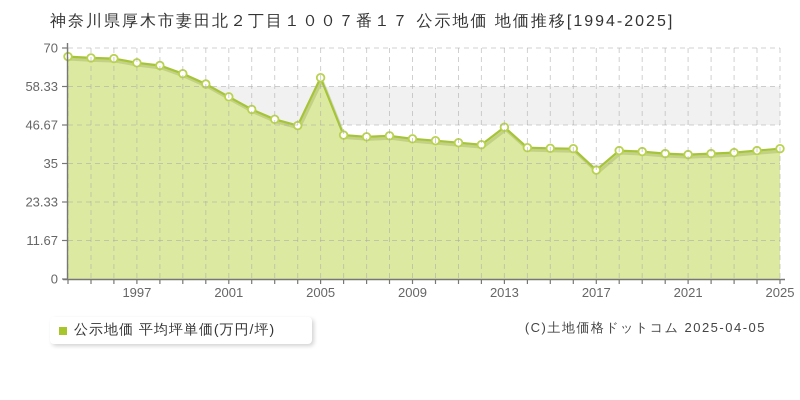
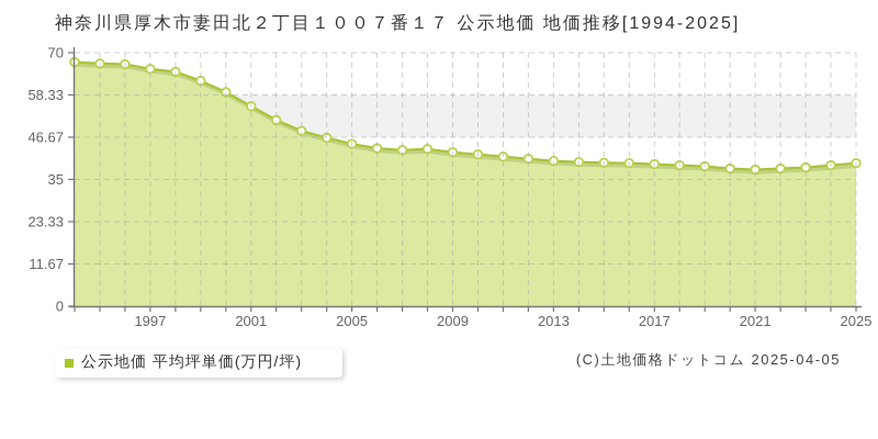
2005: 61 -> 45
2013: 46 -> 40
2017: 33 -> 39
